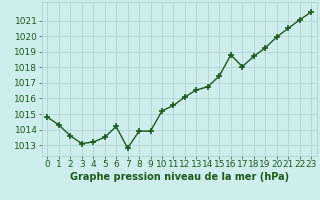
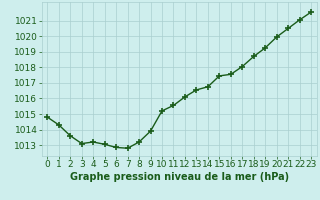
5: 1013.5 -> 1013.0
6: 1014.2 -> 1012.9
8: 1013.9 -> 1013.2
16: 1018.8 -> 1017.5
